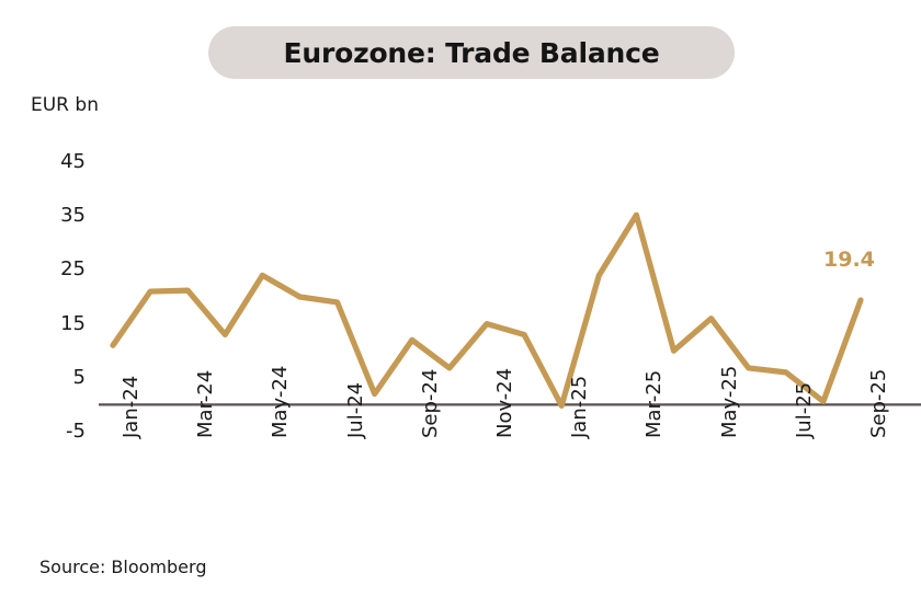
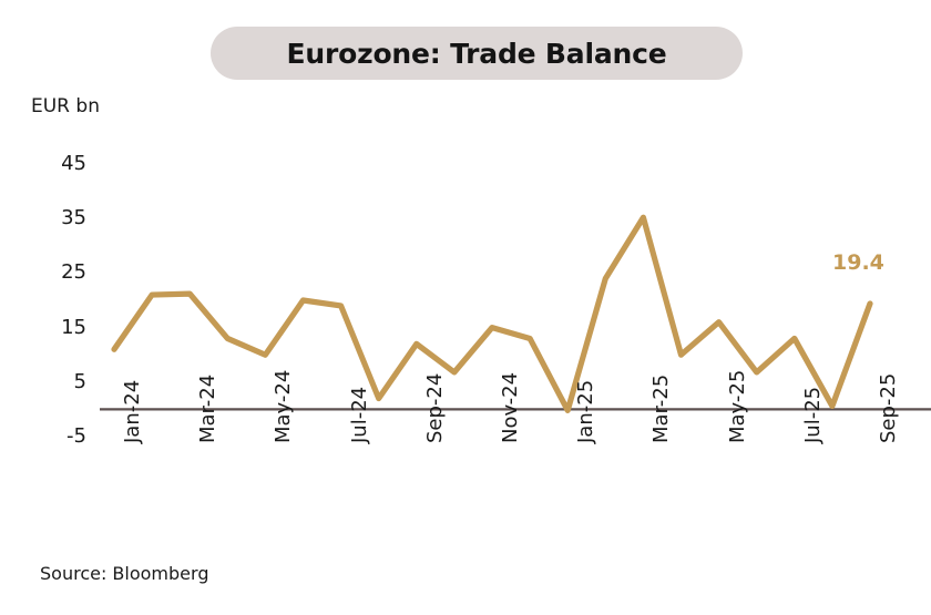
May-24: 24 -> 10
Jul-25: 6 -> 13
